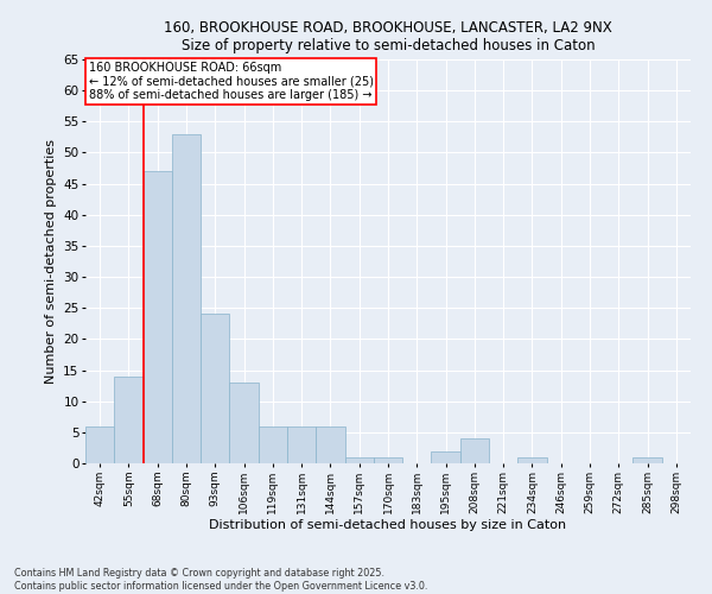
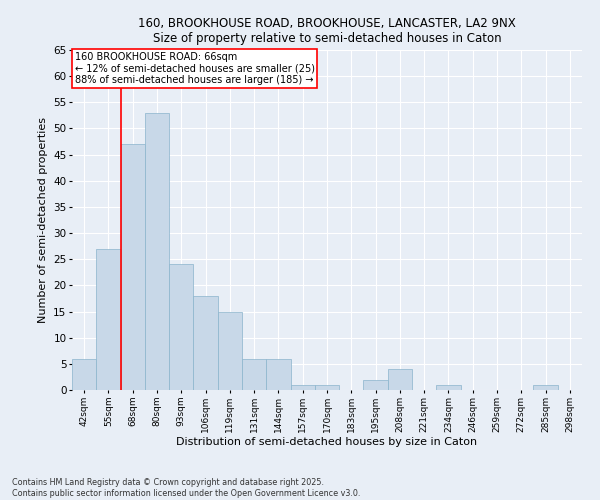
55sqm: 14 -> 27
106sqm: 13 -> 18
119sqm: 6 -> 15
